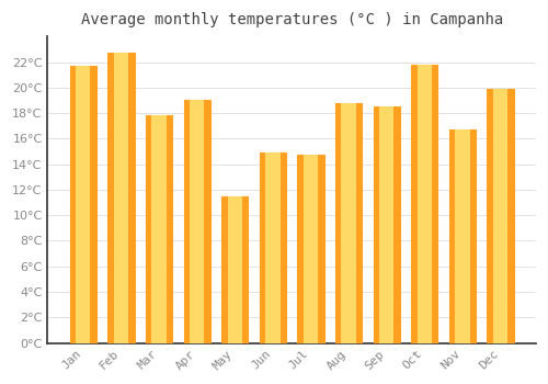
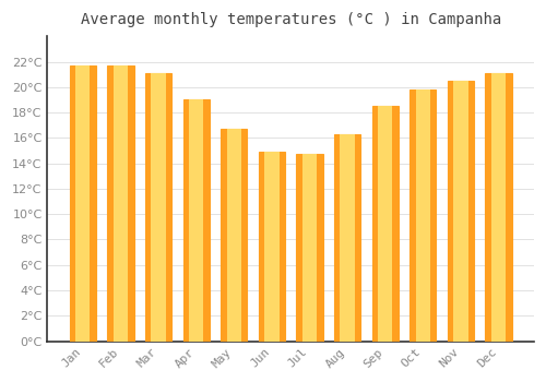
Feb: 22.7°C -> 21.7°C
Mar: 17.8°C -> 21.1°C
May: 11.5°C -> 16.7°C
Aug: 18.8°C -> 16.3°C
Oct: 21.8°C -> 19.8°C
Nov: 16.7°C -> 20.5°C
Dec: 19.9°C -> 21.1°C
